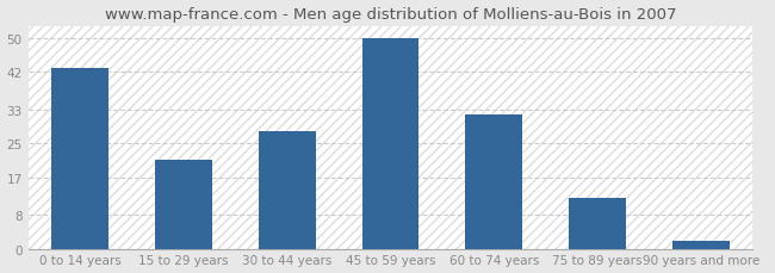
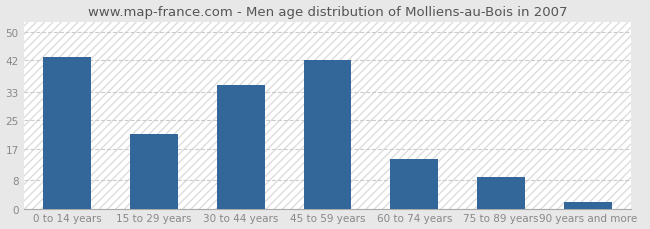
30 to 44 years: 28 -> 35
45 to 59 years: 50 -> 42
60 to 74 years: 32 -> 14
75 to 89 years: 12 -> 9
